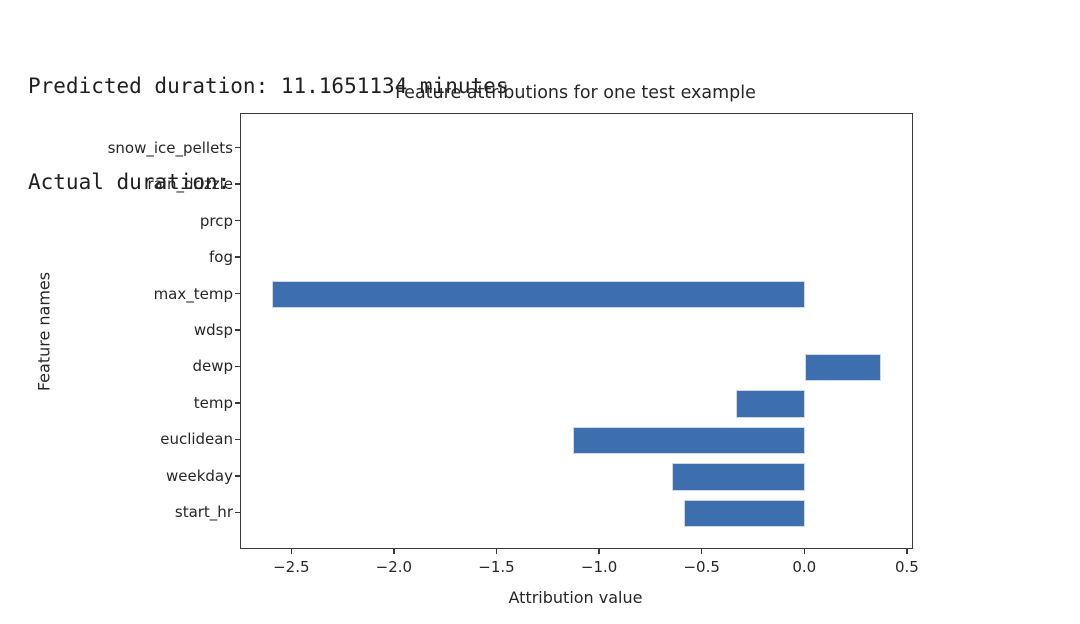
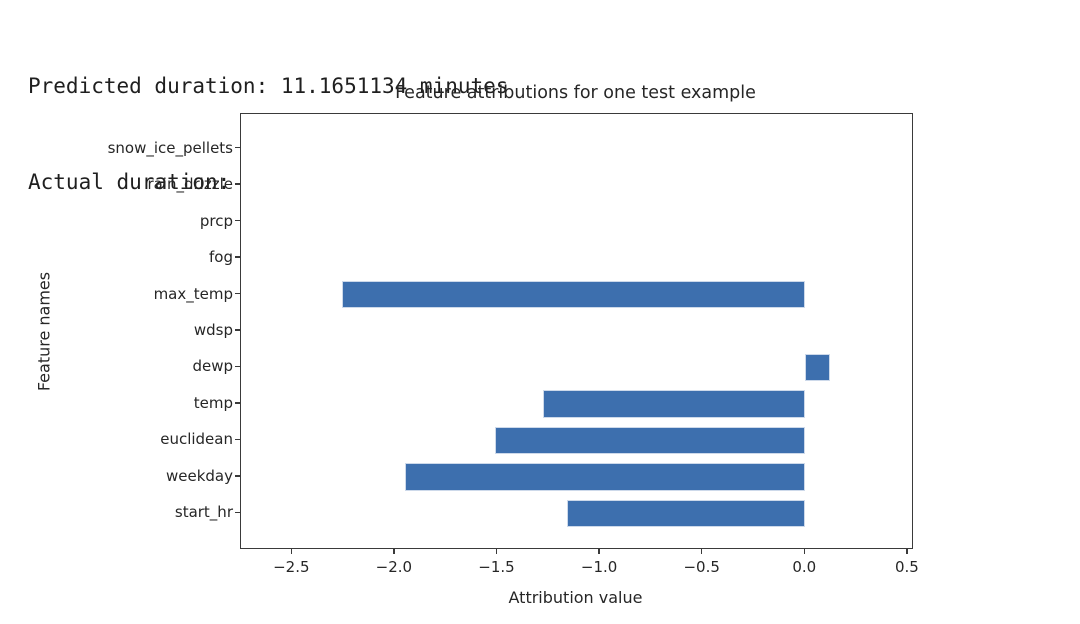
max_temp: -2.60 -> -2.26
dewp: 0.37 -> 0.12
temp: -0.34 -> -1.28
euclidean: -1.13 -> -1.51
weekday: -0.65 -> -1.95
start_hr: -0.59 -> -1.16
